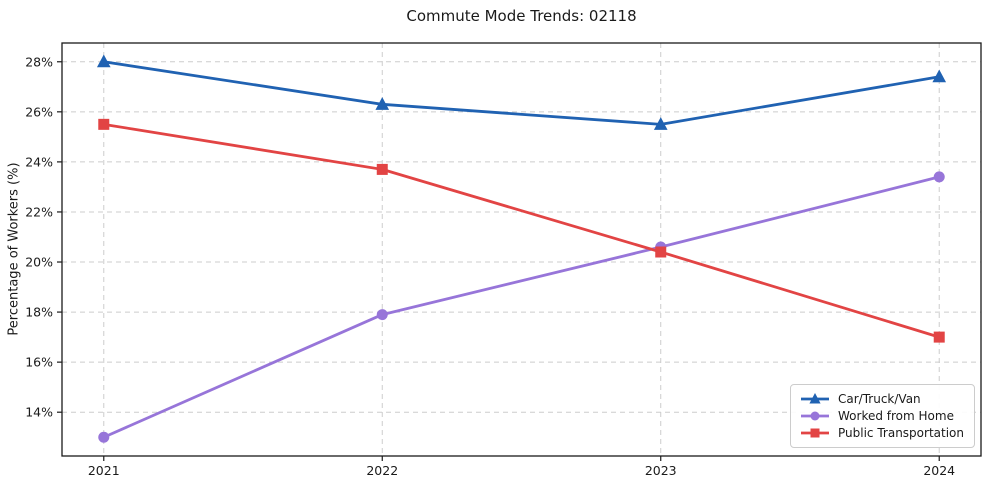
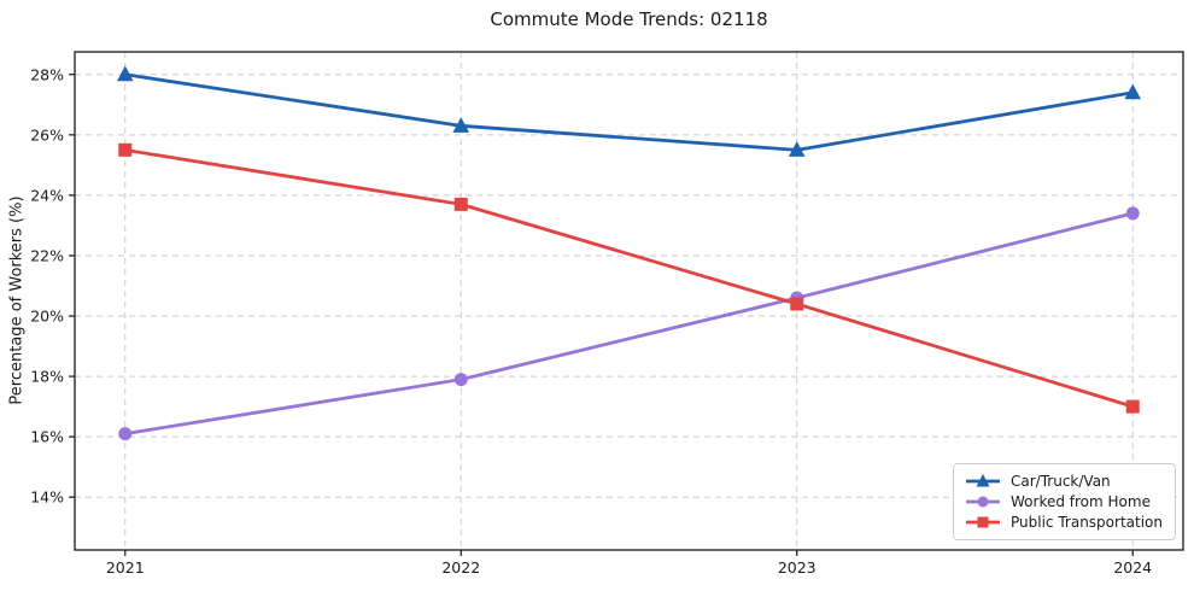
Worked from Home/2021: 13.0% -> 16.1%
